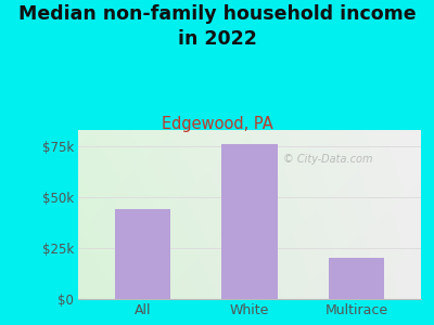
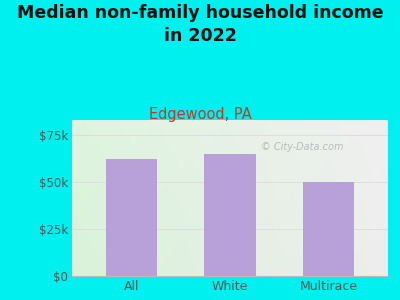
All: $44k -> $62k
White: $76k -> $65k
Multirace: $20k -> $50k
